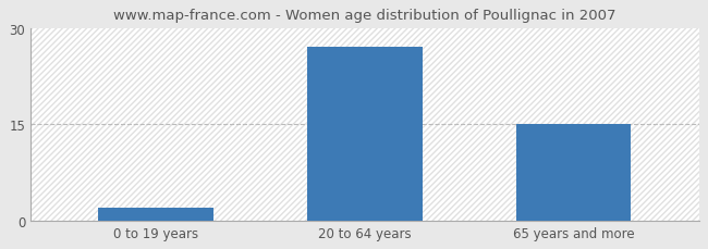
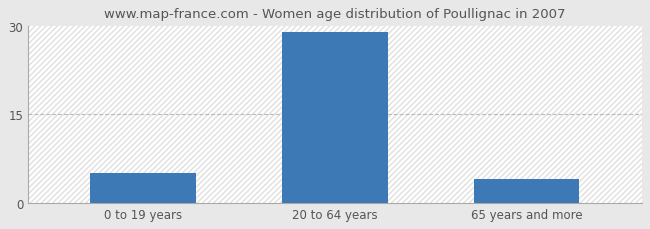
0 to 19 years: 2 -> 5
20 to 64 years: 27 -> 29
65 years and more: 15 -> 4
